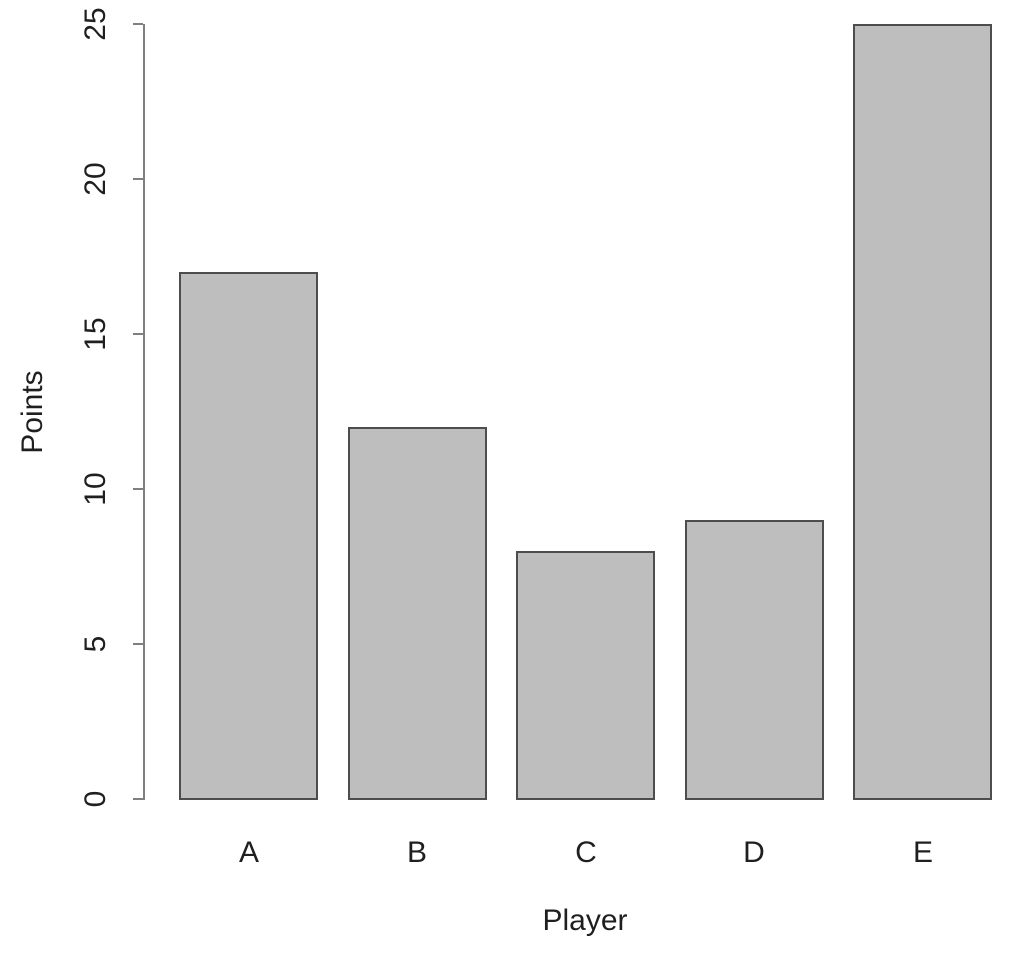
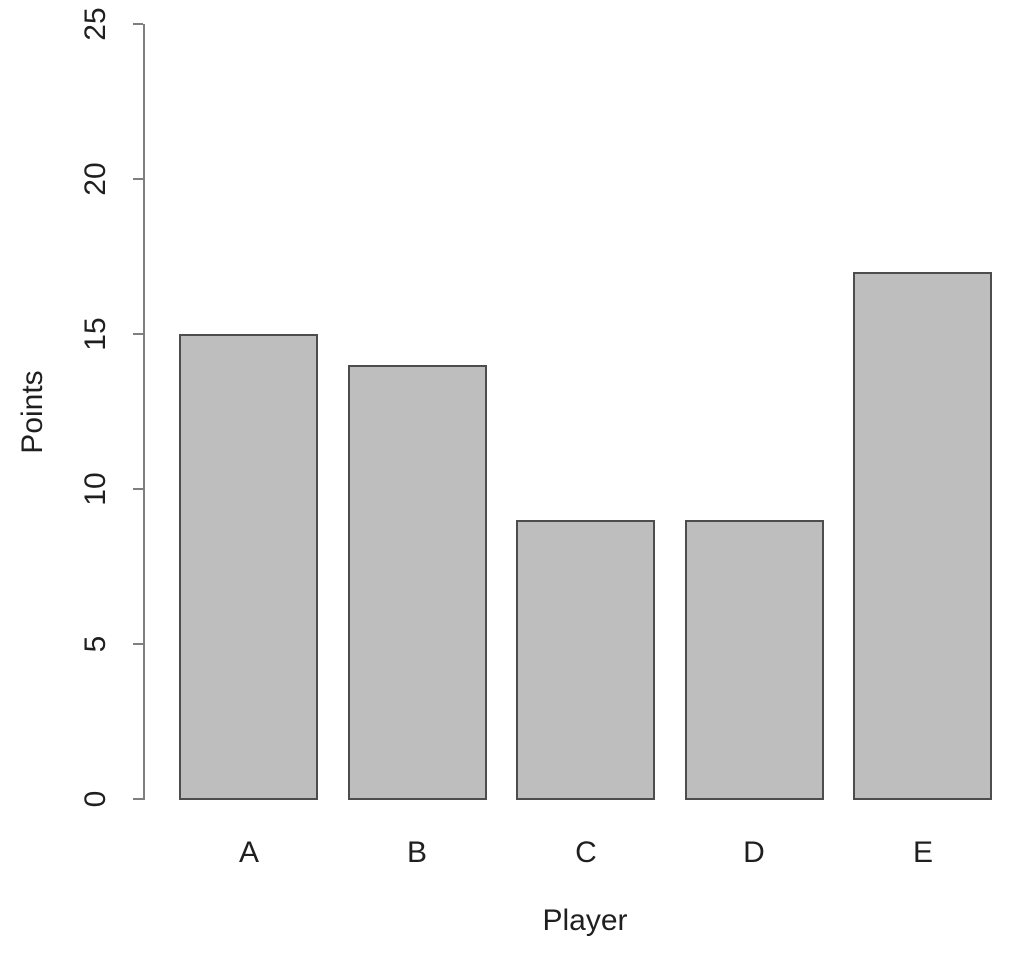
A: 17 -> 15
B: 12 -> 14
C: 8 -> 9
E: 25 -> 17
